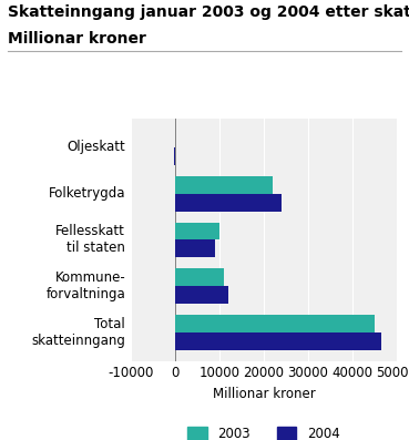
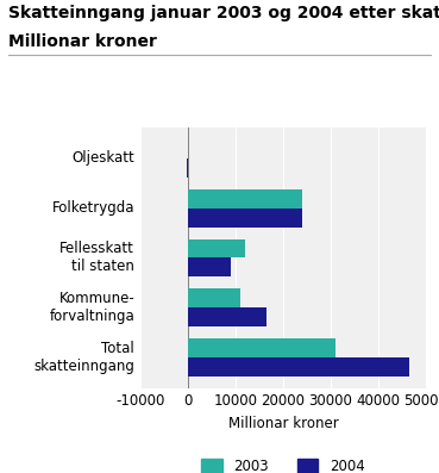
2003/Folketrygda: 22000 -> 24000
2003/Fellesskatt til staten: 10000 -> 12000
2004/Kommune- forvaltninga: 12000 -> 16500
2003/Total skatteinngang: 45000 -> 31000
